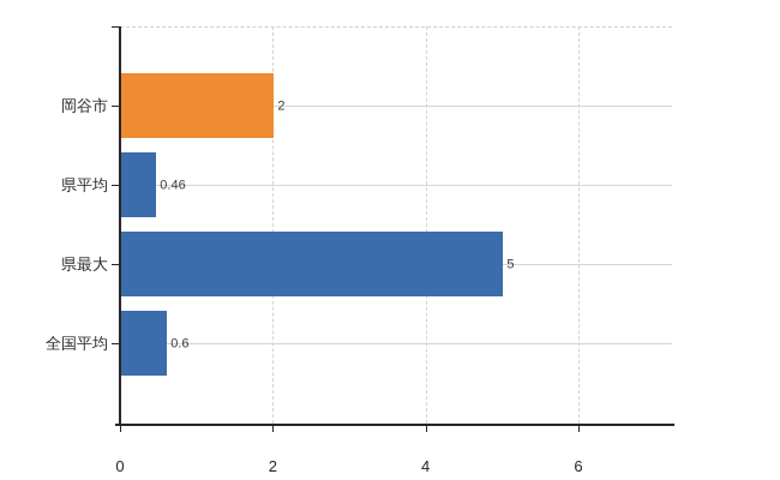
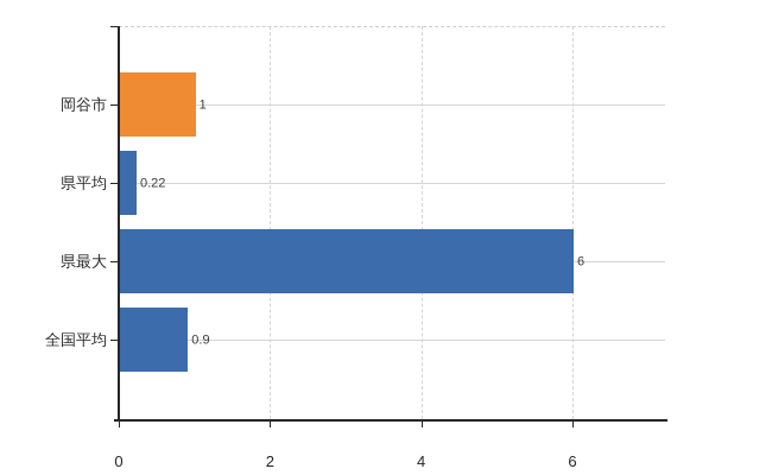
岡谷市: 2 -> 1
県平均: 0.46 -> 0.22
県最大: 5 -> 6
全国平均: 0.6 -> 0.9
